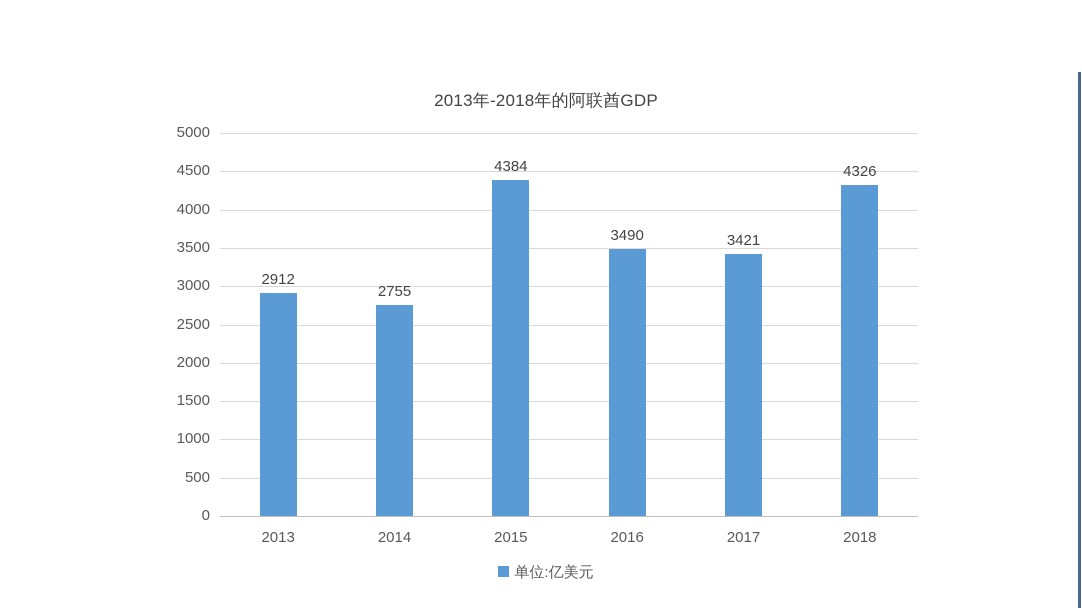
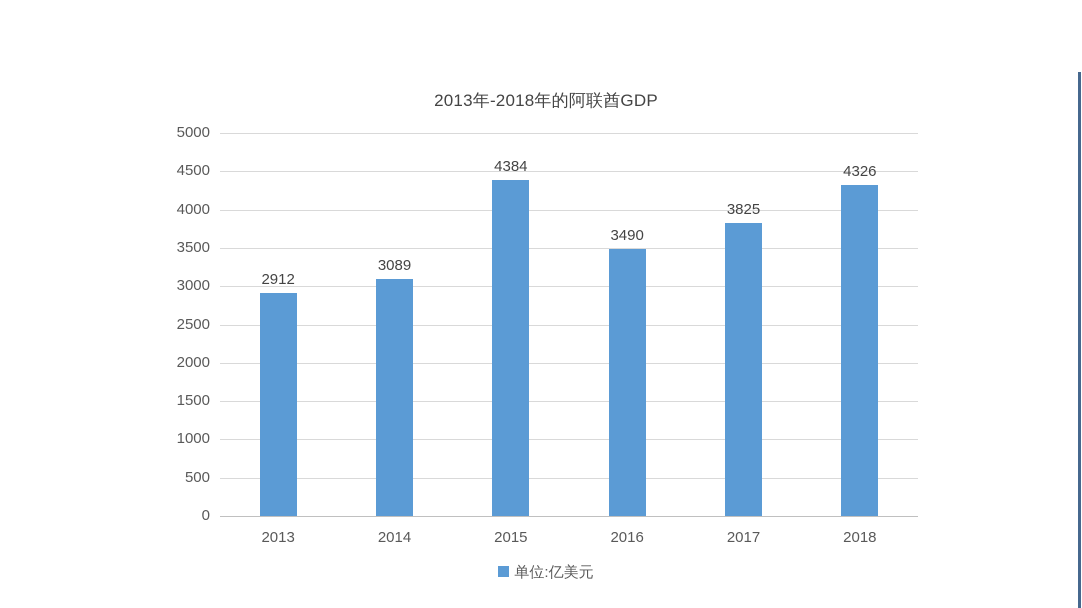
2014: 2755 -> 3089
2017: 3421 -> 3825
